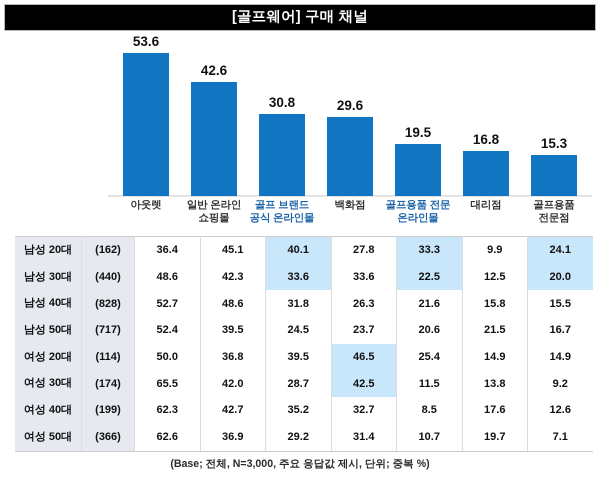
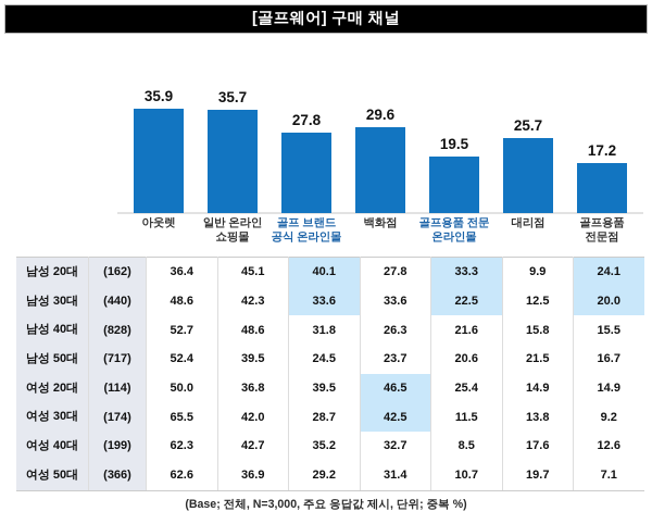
아웃렛: 53.6 -> 35.9
일반 온라인 쇼핑몰: 42.6 -> 35.7
골프 브랜드 공식 온라인몰: 30.8 -> 27.8
대리점: 16.8 -> 25.7
골프용품 전문점: 15.3 -> 17.2
